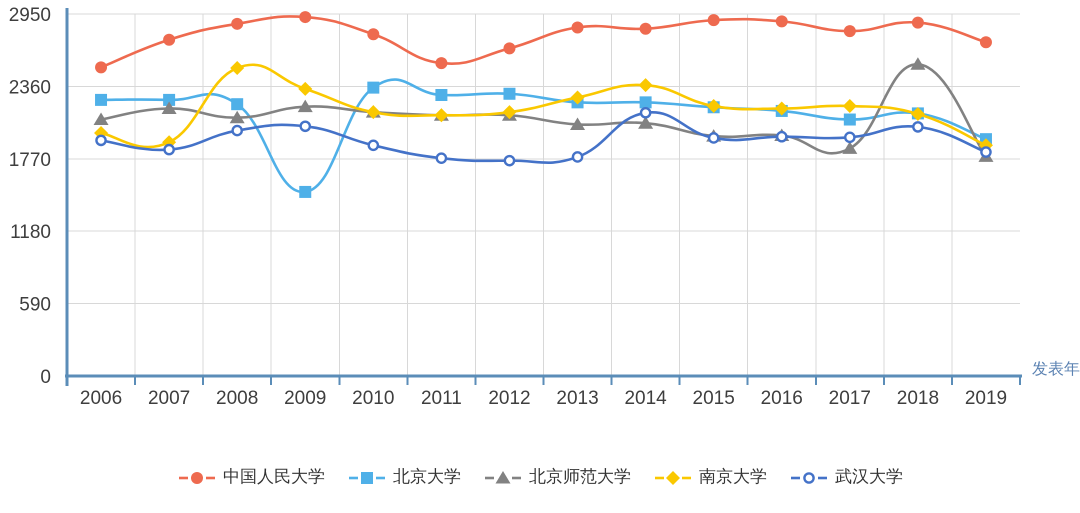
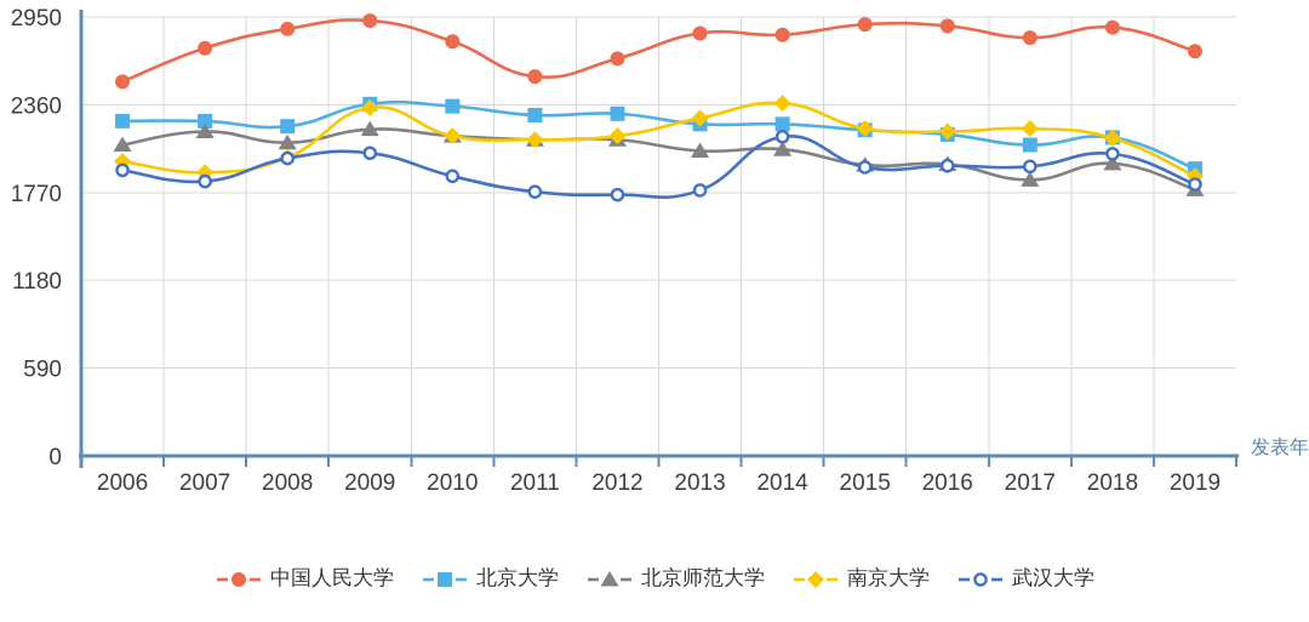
南京大学/2008: 2510 -> 2000
北京大学/2009: 1500 -> 2360
北京师范大学/2018: 2540 -> 1960
